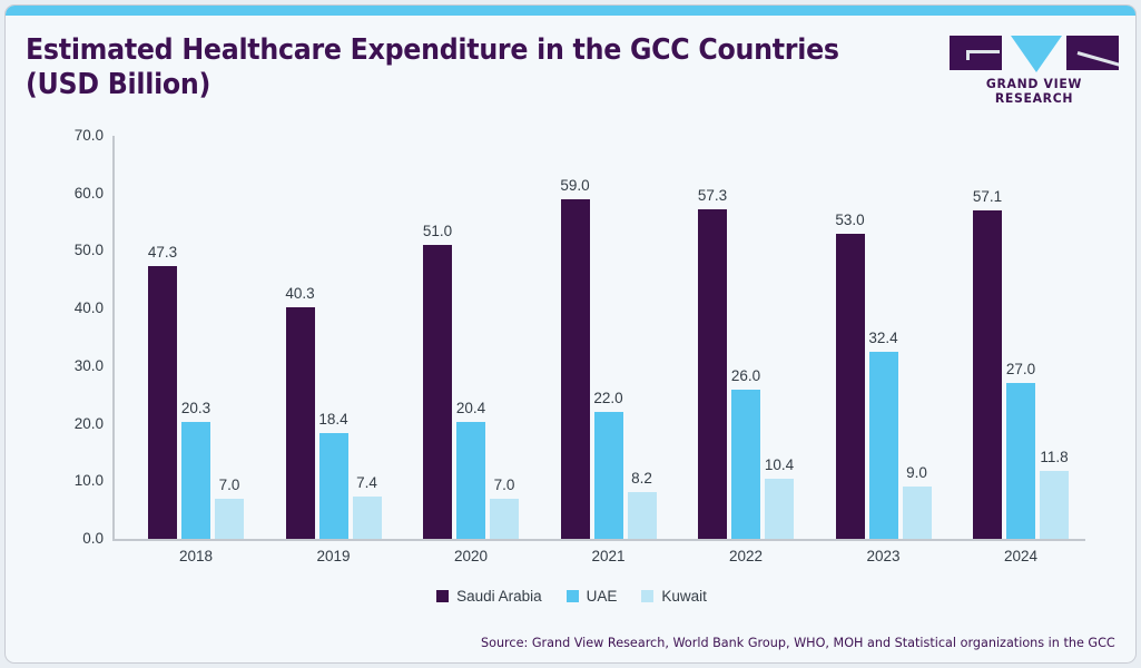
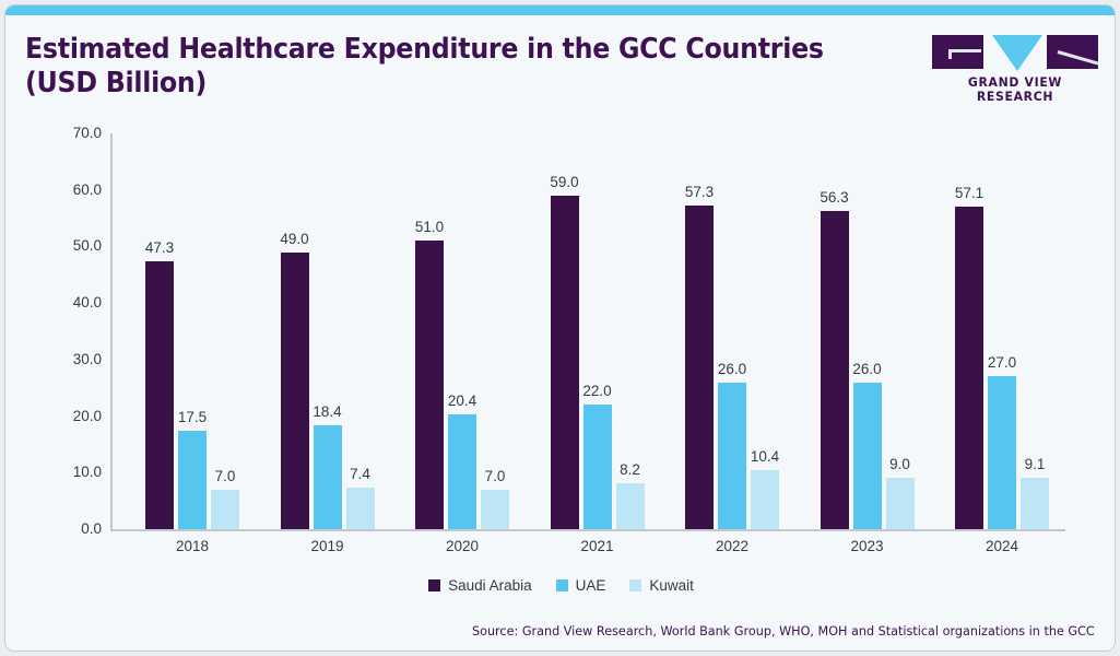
UAE/2018: 20.3 -> 17.5
Saudi Arabia/2019: 40.3 -> 49.0
Saudi Arabia/2023: 53.0 -> 56.3
UAE/2023: 32.4 -> 26.0
Kuwait/2024: 11.8 -> 9.1
